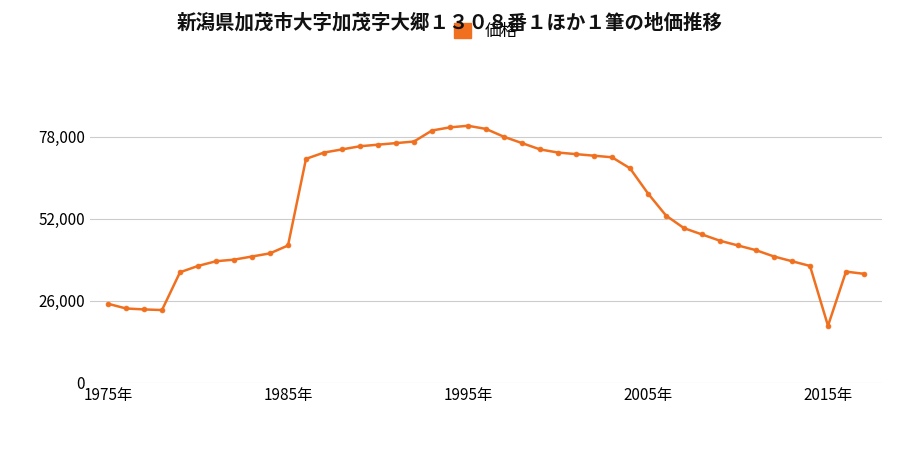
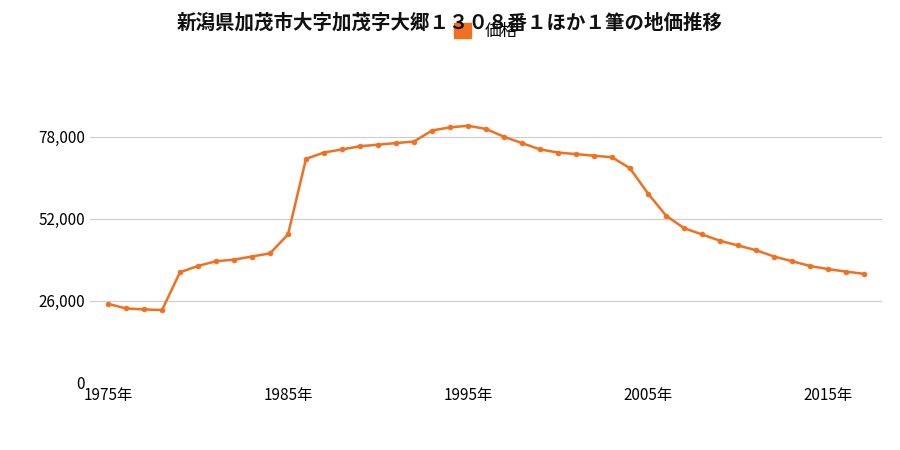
1985年: 43,500 -> 47,000
2015年: 18,000 -> 36,000
